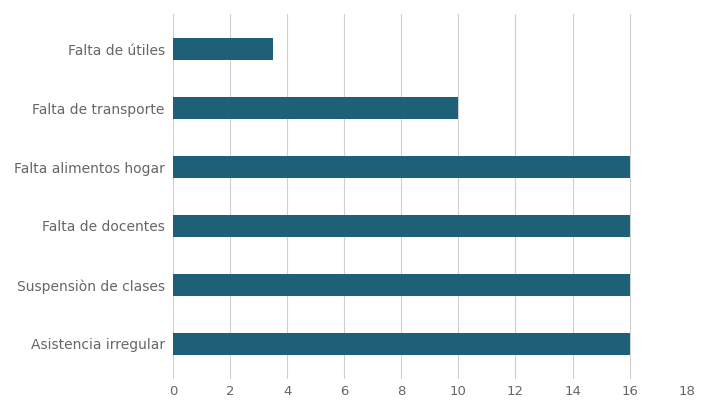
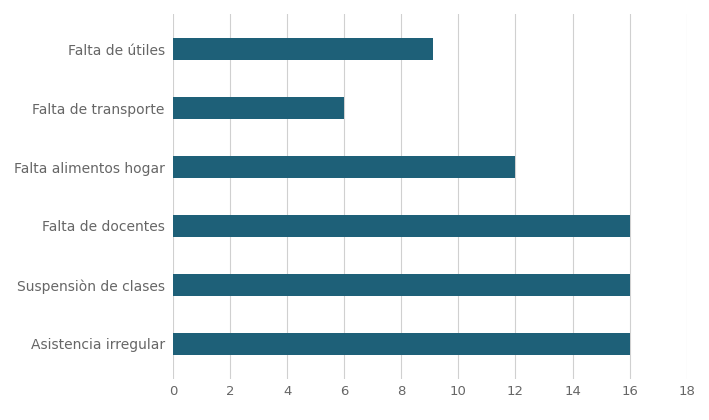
Falta de útiles: 3.5 -> 9.1
Falta de transporte: 10.0 -> 6.0
Falta alimentos hogar: 16.0 -> 12.0
